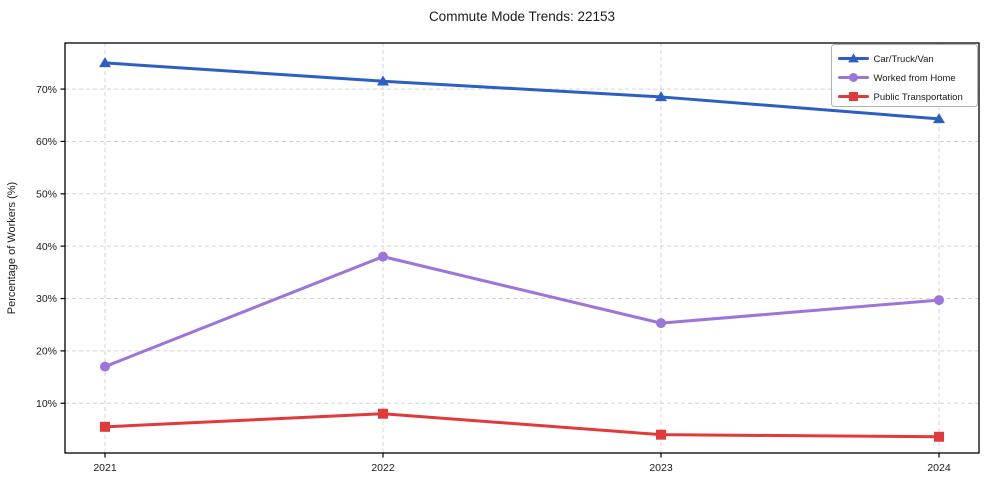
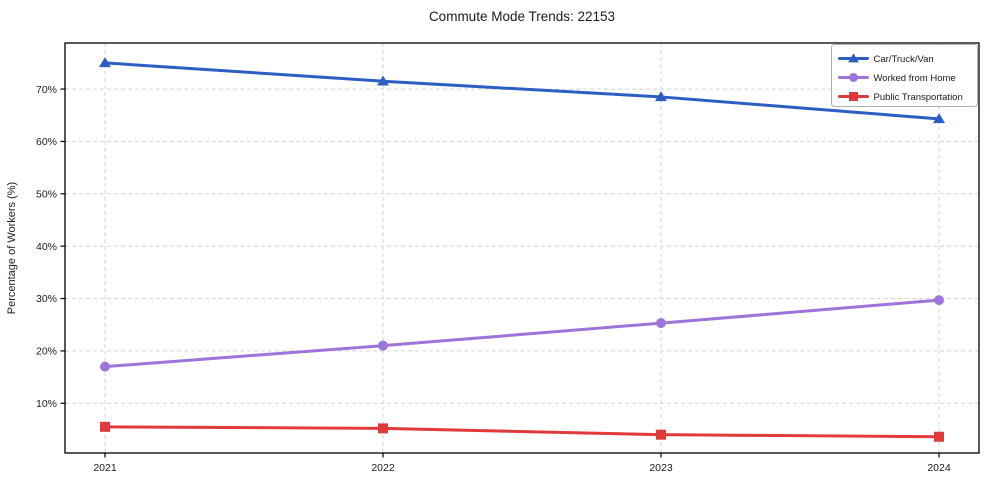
Worked from Home/2022: 38% -> 21%
Public Transportation/2022: 8% -> 5%
